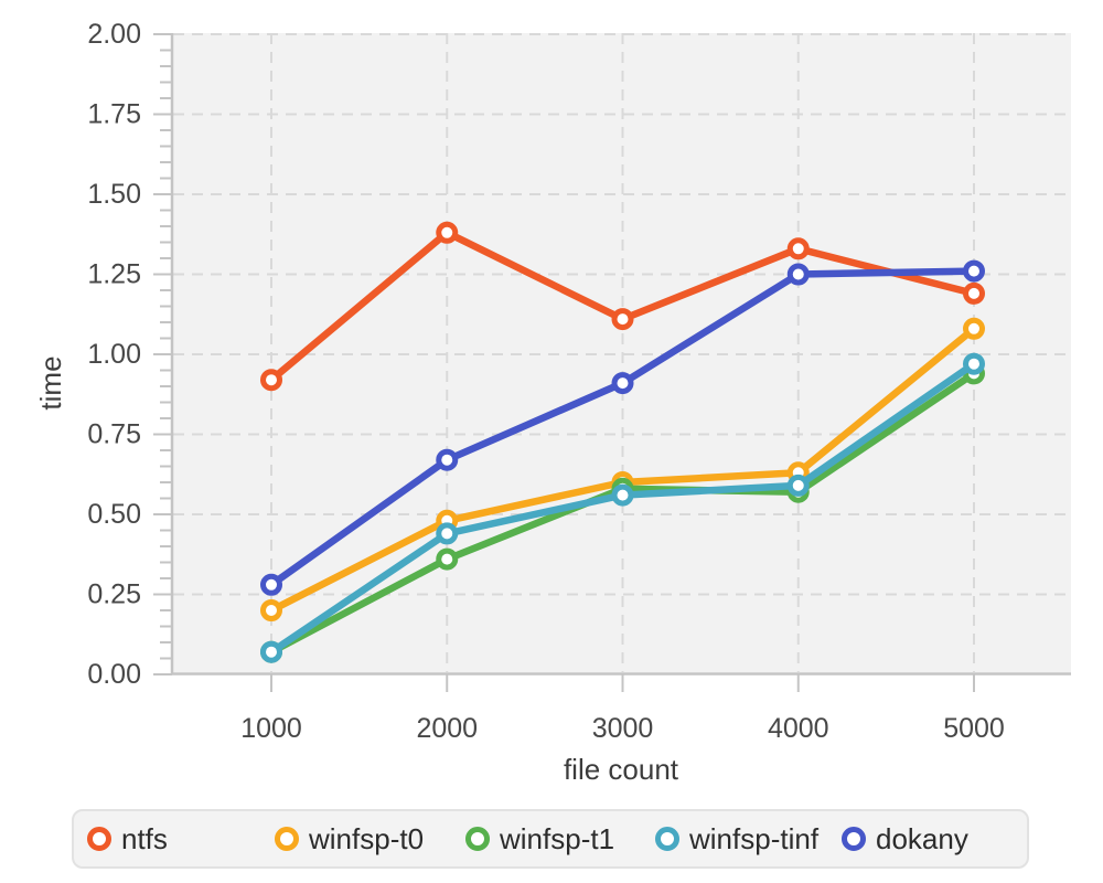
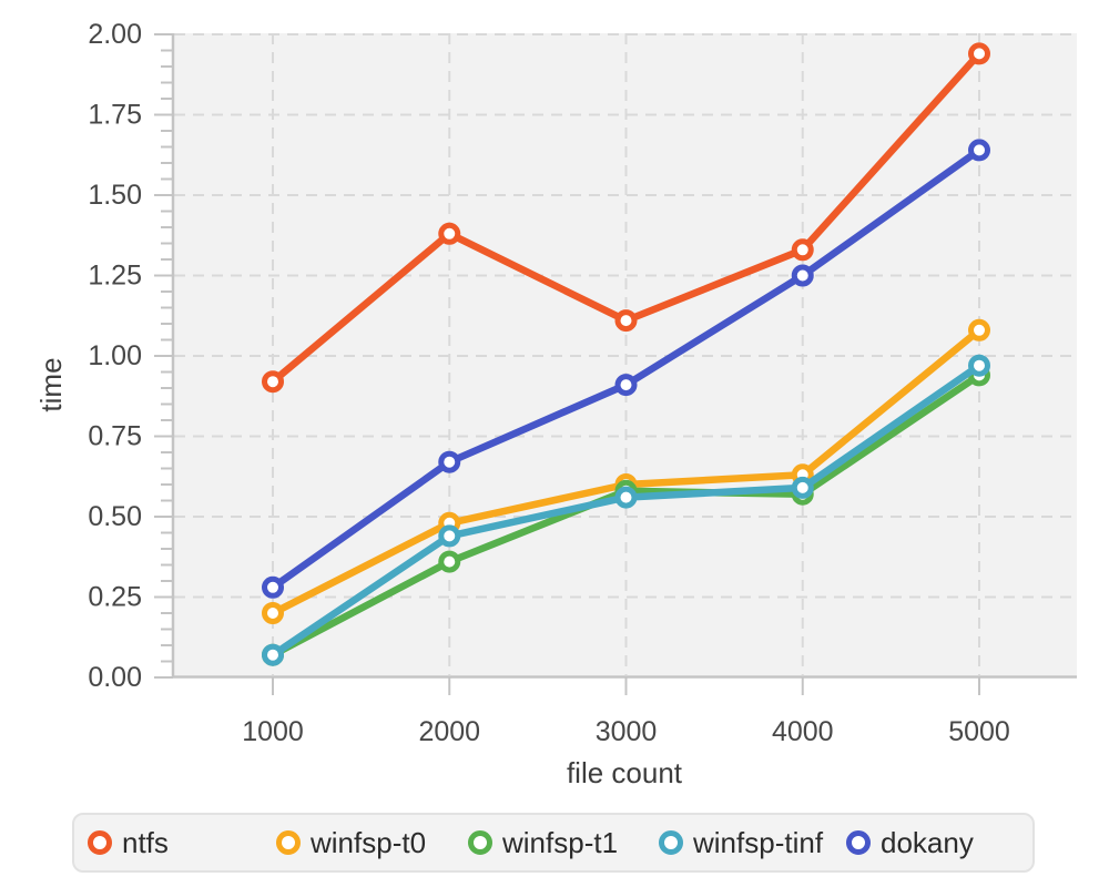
ntfs/5000: 1.19 -> 1.94
dokany/5000: 1.26 -> 1.64
